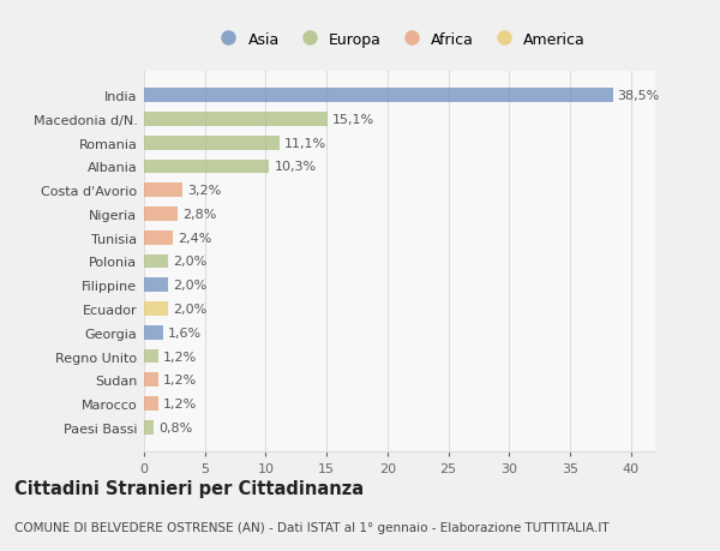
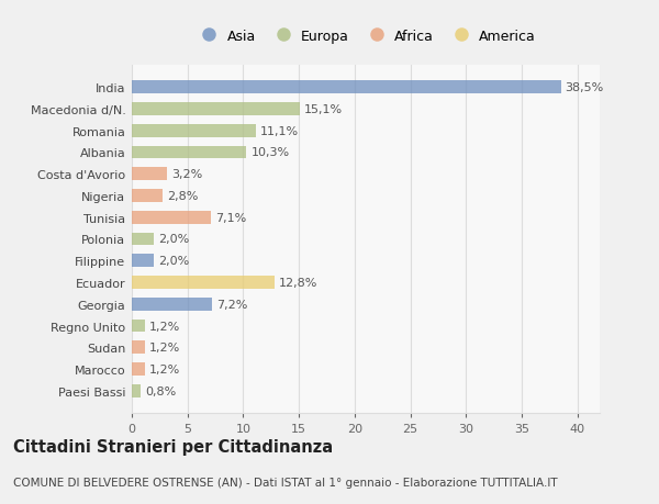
Tunisia: 2,4% -> 7,1%
Ecuador: 2,0% -> 12,8%
Georgia: 1,6% -> 7,2%
